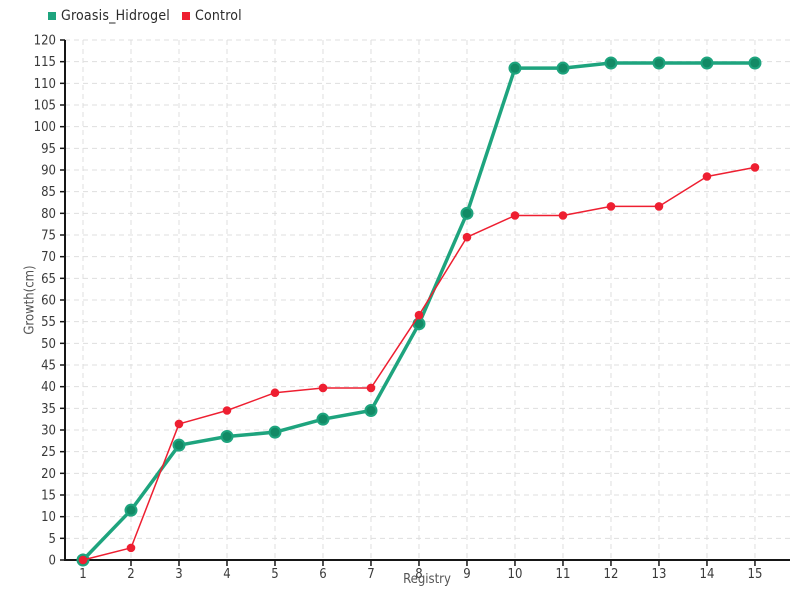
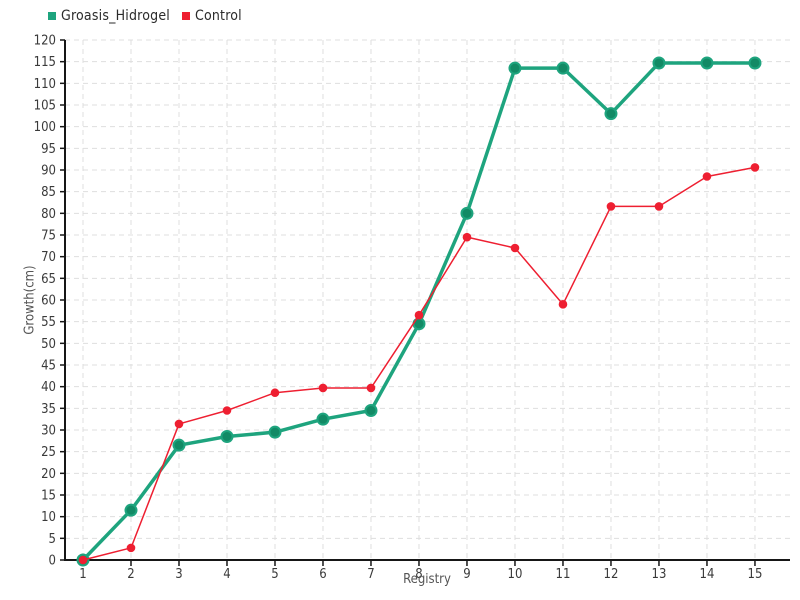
Control/10: 80 -> 72
Control/11: 80 -> 59
Groasis_Hidrogel/12: 115 -> 103
